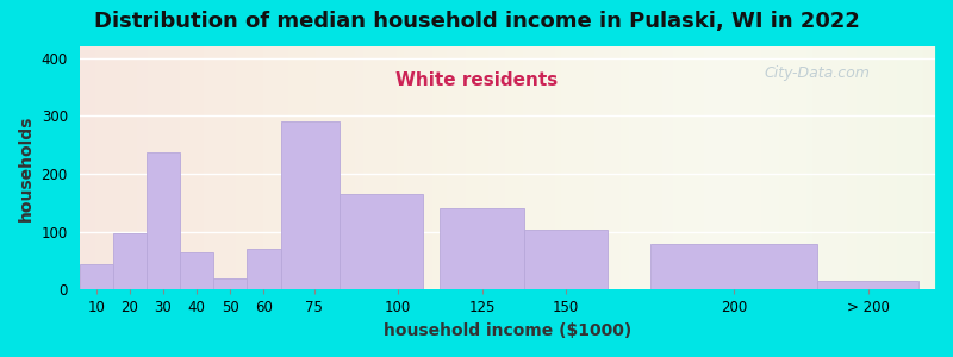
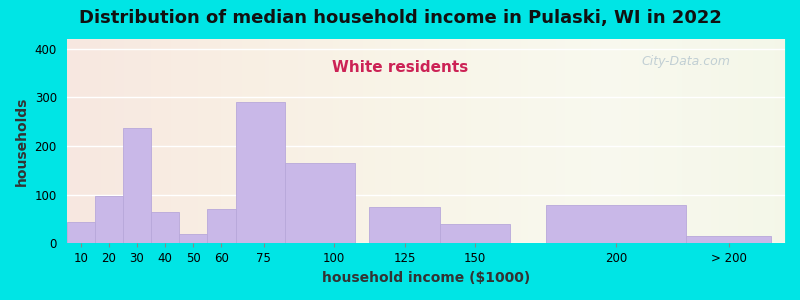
125: 140 -> 75
150: 103 -> 40
